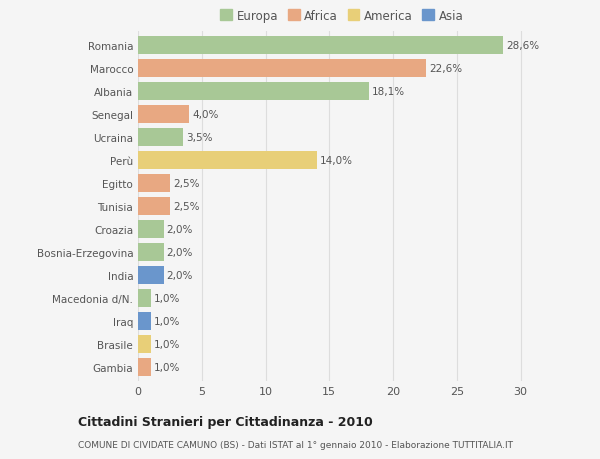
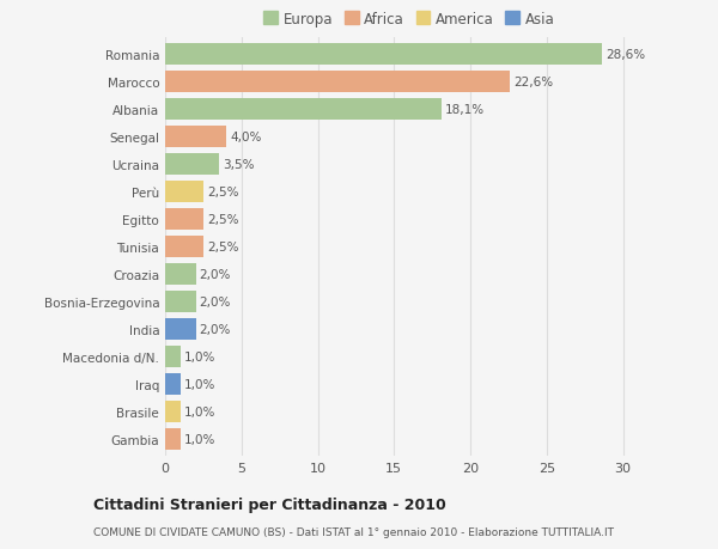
Perù: 14,0% -> 2,5%
